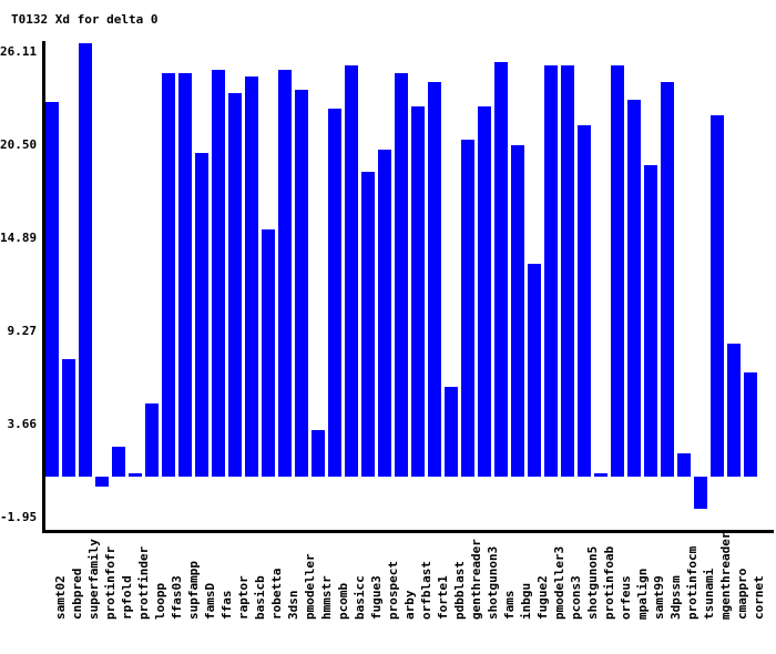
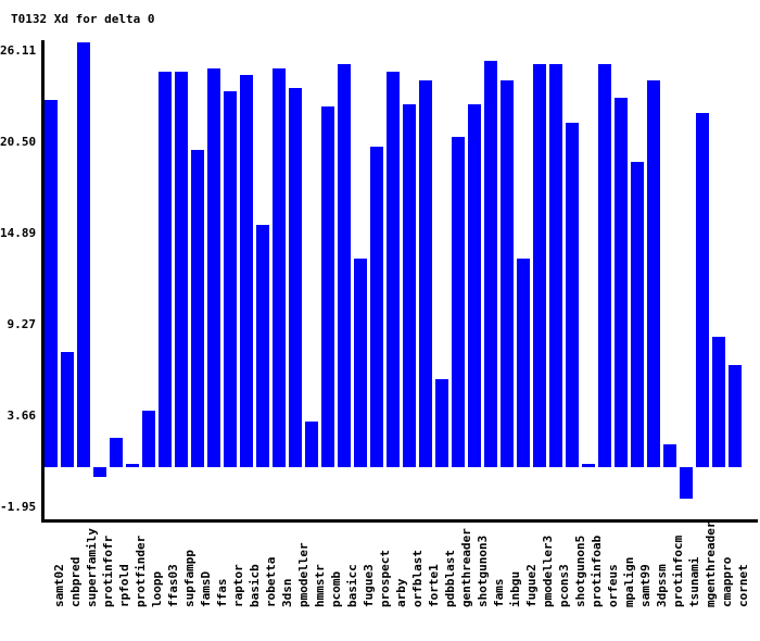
loopp: 4.4 -> 3.5
fugue3: 18.4 -> 12.8
inbgu: 20.0 -> 23.8
